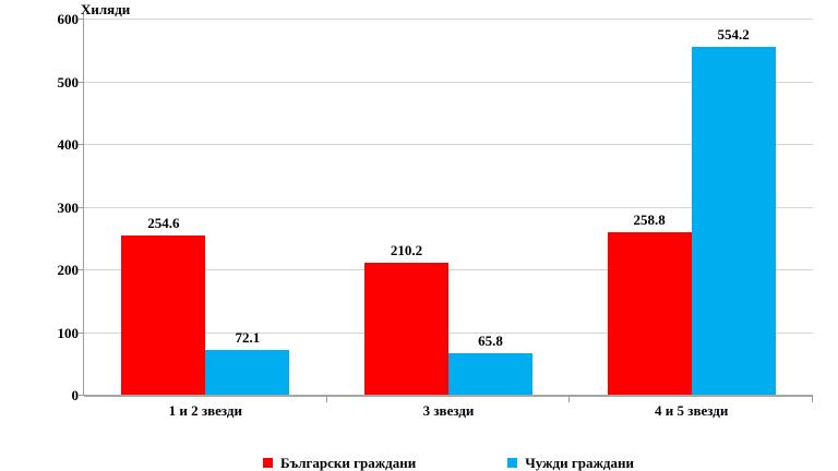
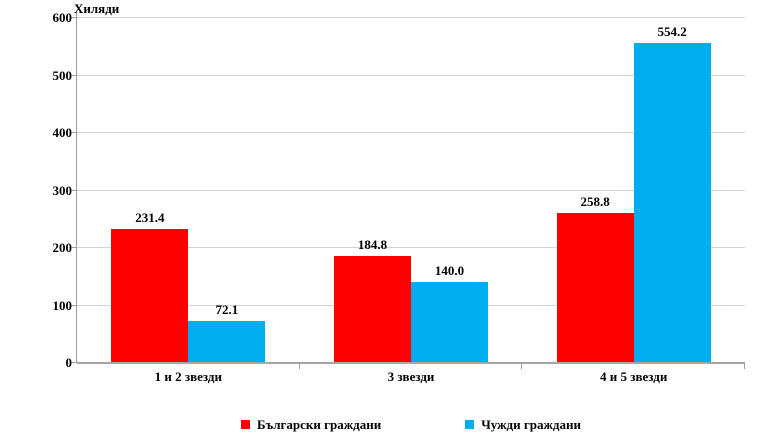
Български граждани/1 и 2 звезди: 254.6 -> 231.4
Български граждани/3 звезди: 210.2 -> 184.8
Чужди граждани/3 звезди: 65.8 -> 140.0
